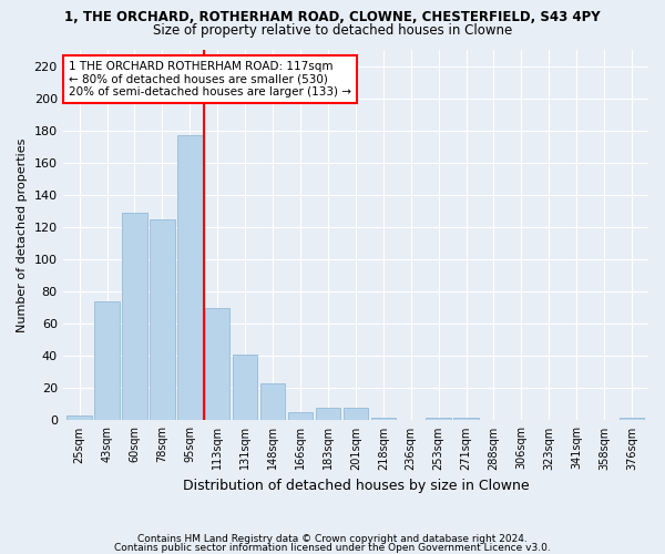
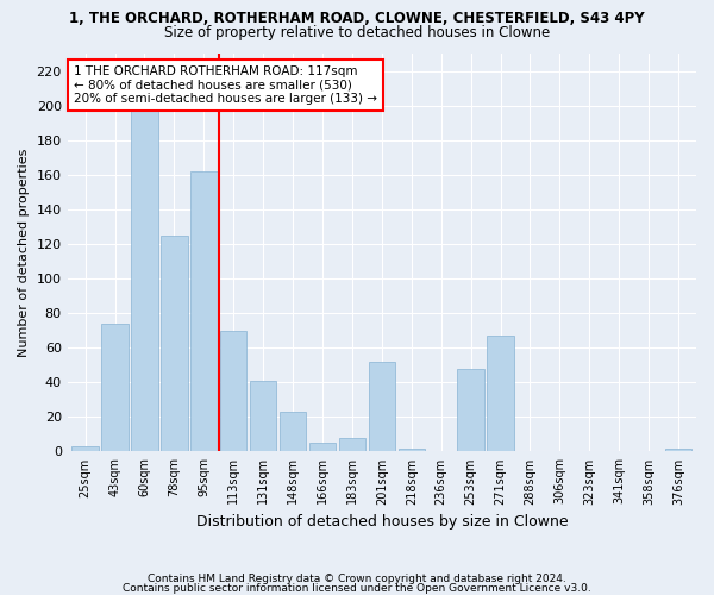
60sqm: 129 -> 198
95sqm: 177 -> 162
201sqm: 8 -> 52
253sqm: 2 -> 48
271sqm: 2 -> 67
